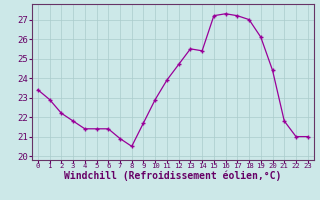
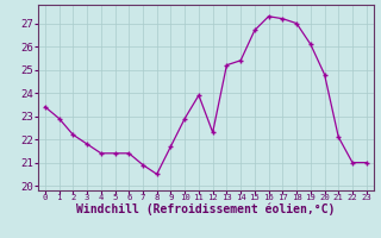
12: 24.7 -> 22.3
13: 25.5 -> 25.2
15: 27.2 -> 26.7
20: 24.4 -> 24.8
21: 21.8 -> 22.1
